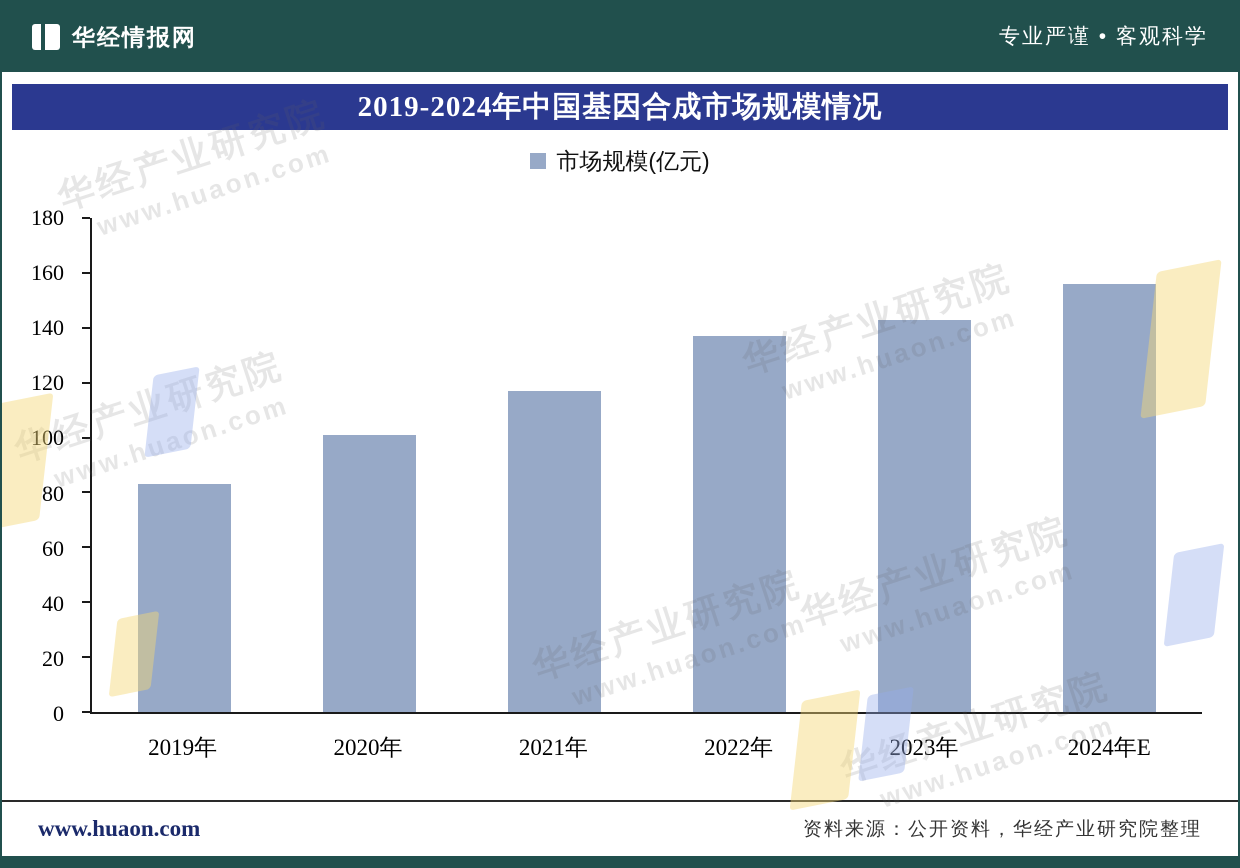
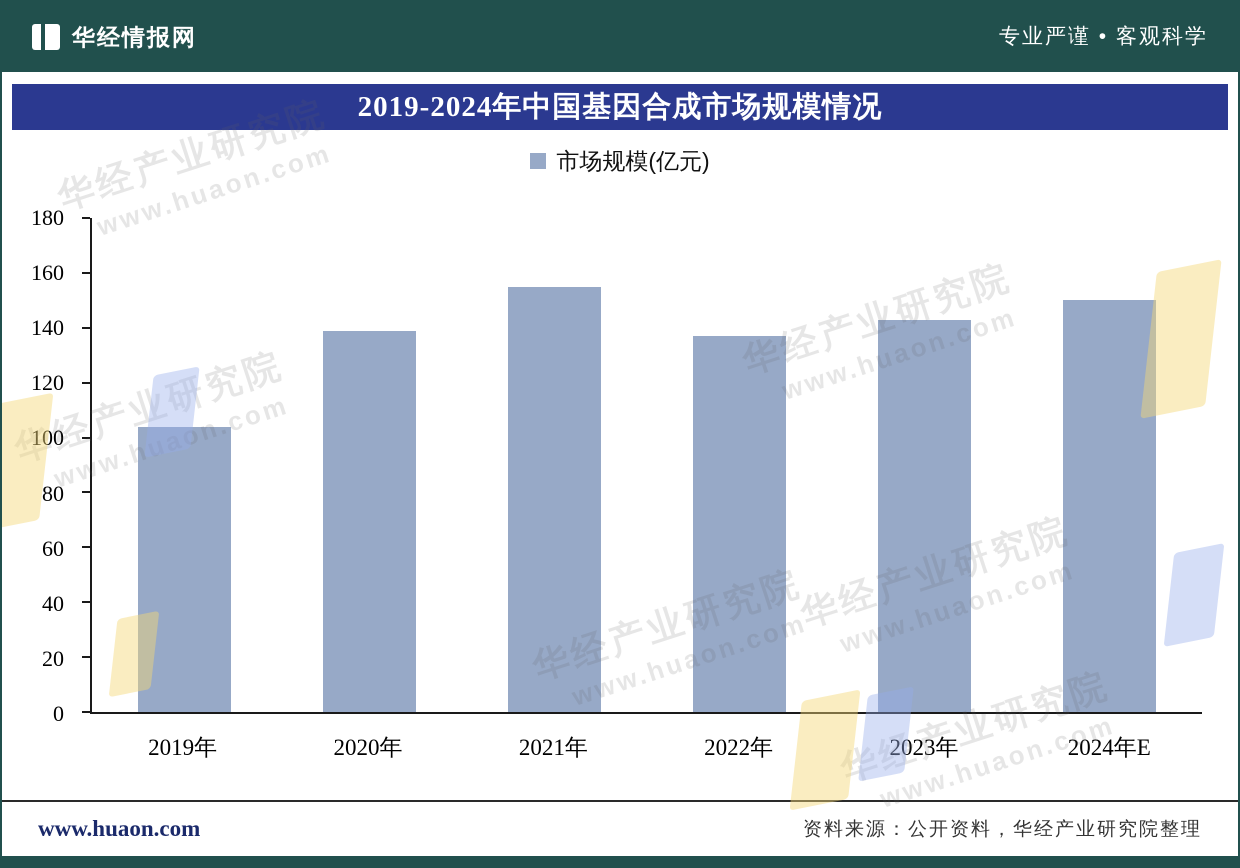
2019年: 83 -> 104
2020年: 101 -> 139
2021年: 117 -> 155
2024年E: 156 -> 150
